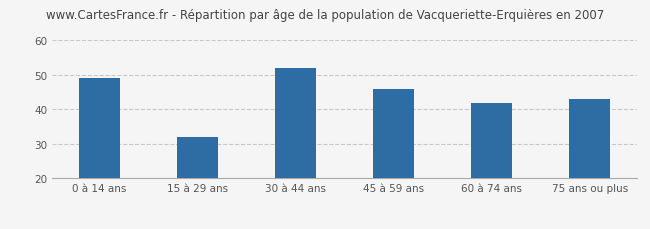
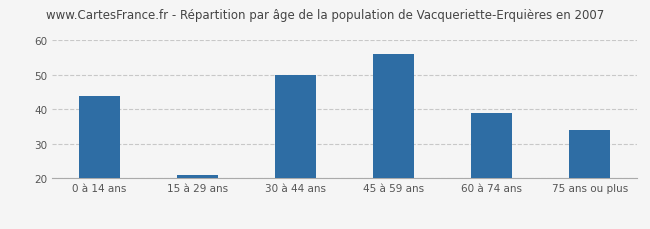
0 à 14 ans: 49 -> 44
15 à 29 ans: 32 -> 21
30 à 44 ans: 52 -> 50
45 à 59 ans: 46 -> 56
60 à 74 ans: 42 -> 39
75 ans ou plus: 43 -> 34
